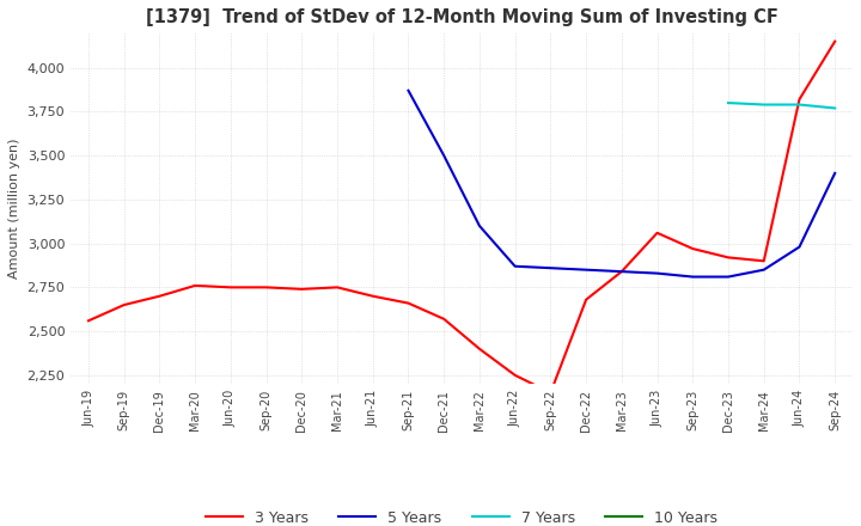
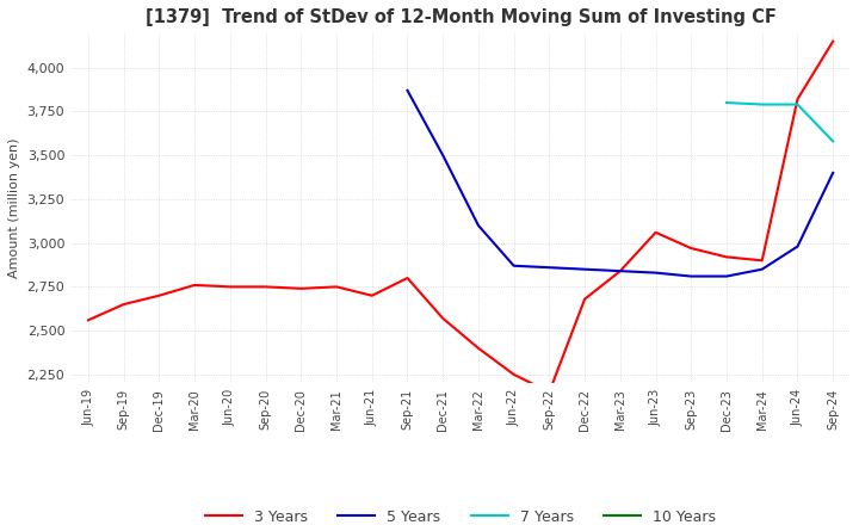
3 Years/Sep-21: 2,660 -> 2,800
7 Years/Sep-24: 3,770 -> 3,580
